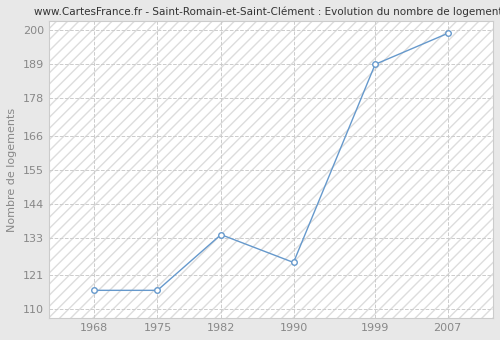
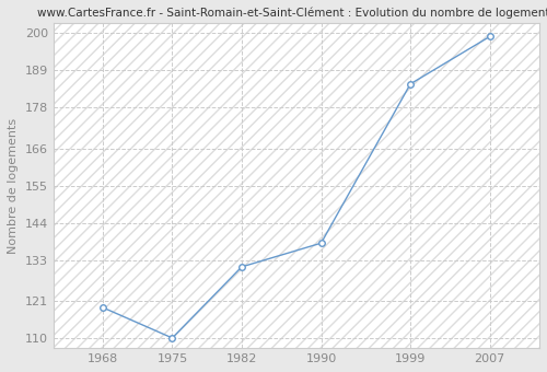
1968: 116 -> 119
1975: 116 -> 110
1982: 134 -> 131
1990: 125 -> 138
1999: 189 -> 185
